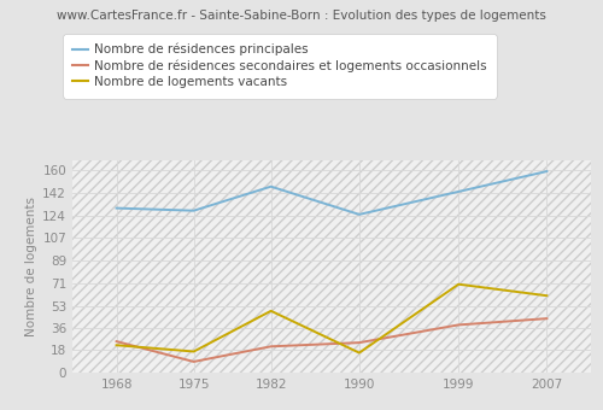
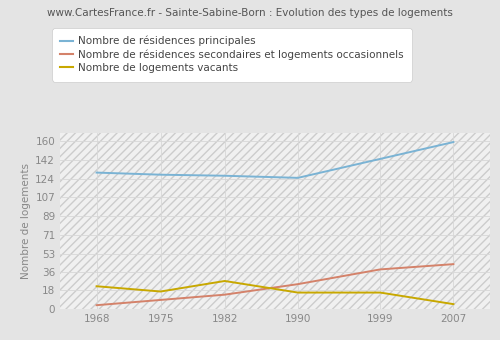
Nombre de résidences secondaires et logements occasionnels/1968: 25 -> 4
Nombre de résidences principales/1982: 147 -> 127
Nombre de résidences secondaires et logements occasionnels/1982: 21 -> 14
Nombre de logements vacants/1982: 49 -> 27
Nombre de logements vacants/1999: 70 -> 16
Nombre de logements vacants/2007: 61 -> 5
